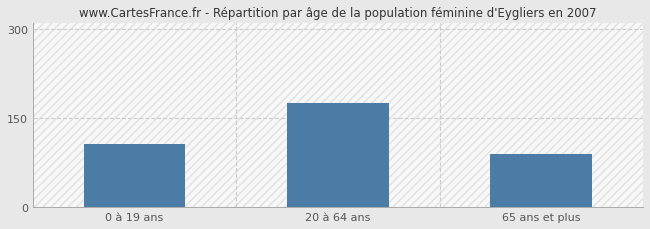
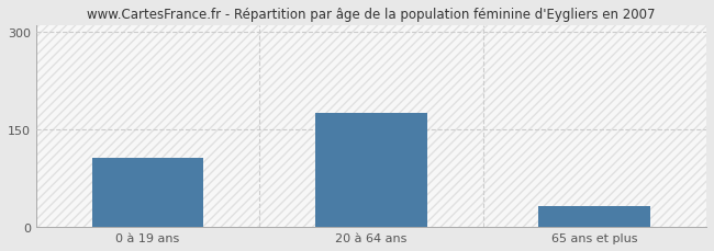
65 ans et plus: 90 -> 32
